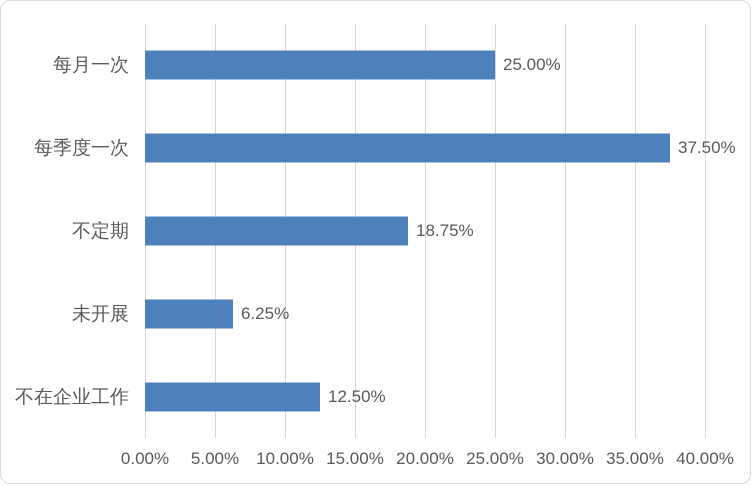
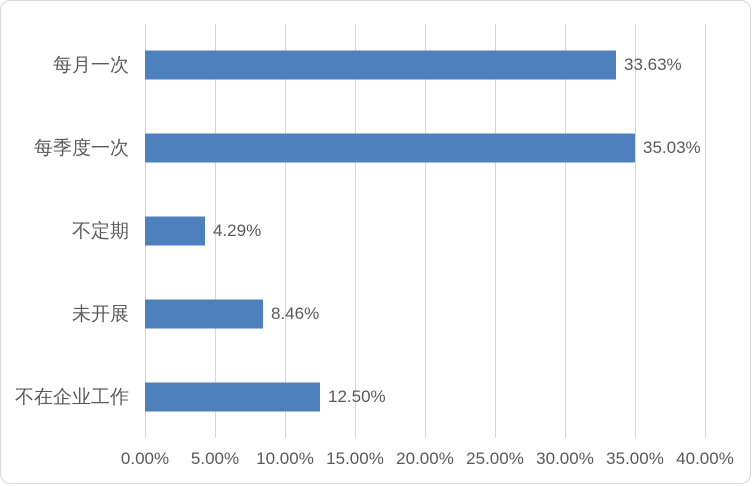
每月一次: 25.00% -> 33.63%
每季度一次: 37.50% -> 35.03%
不定期: 18.75% -> 4.29%
未开展: 6.25% -> 8.46%
